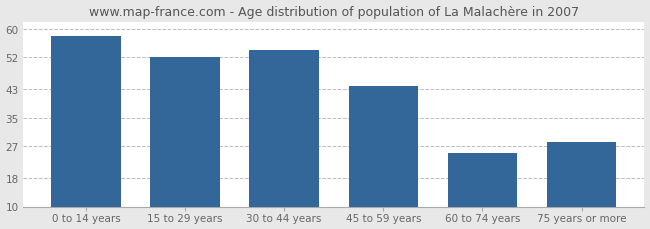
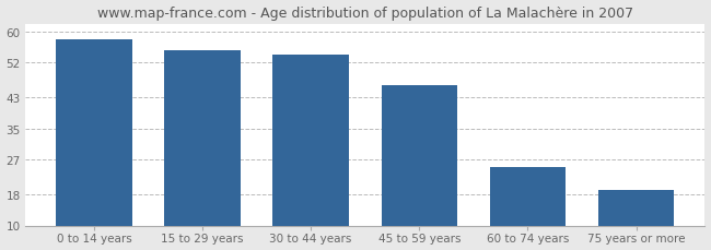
15 to 29 years: 52 -> 55
45 to 59 years: 44 -> 46
75 years or more: 28 -> 19
